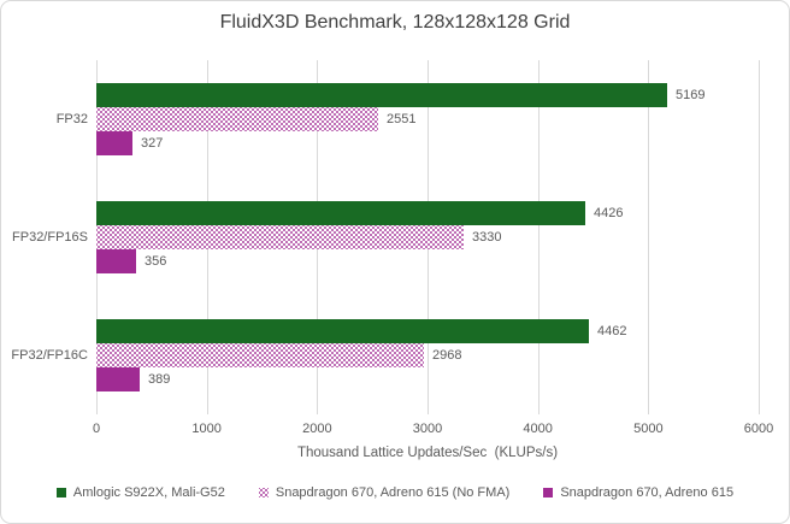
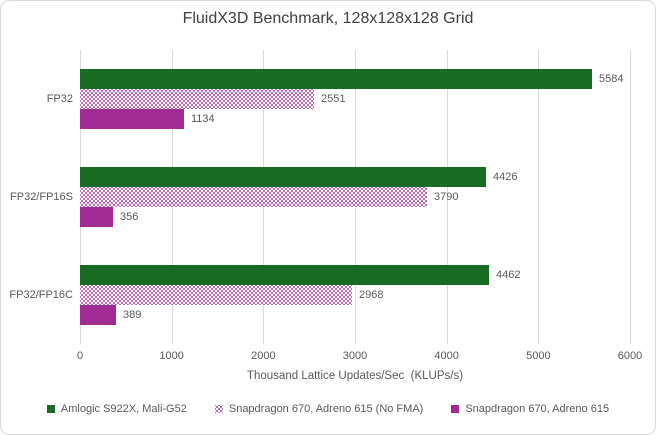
Amlogic S922X, Mali-G52/FP32: 5169 -> 5584
Snapdragon 670, Adreno 615/FP32: 327 -> 1134
Snapdragon 670, Adreno 615 (No FMA)/FP32/FP16S: 3330 -> 3790
